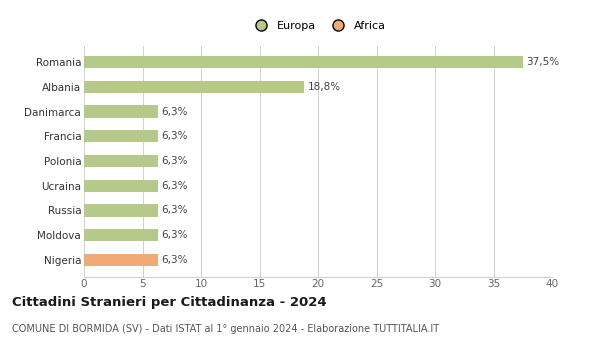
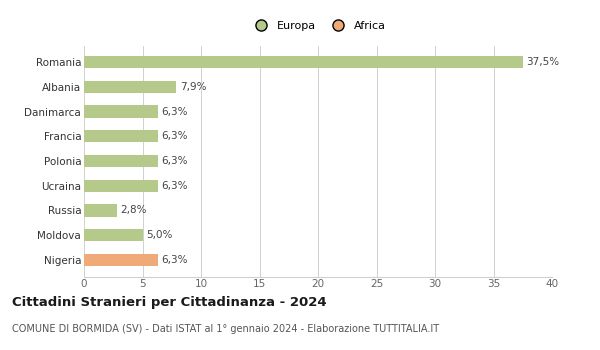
Albania: 18,8% -> 7,9%
Russia: 6,3% -> 2,8%
Moldova: 6,3% -> 5,0%
